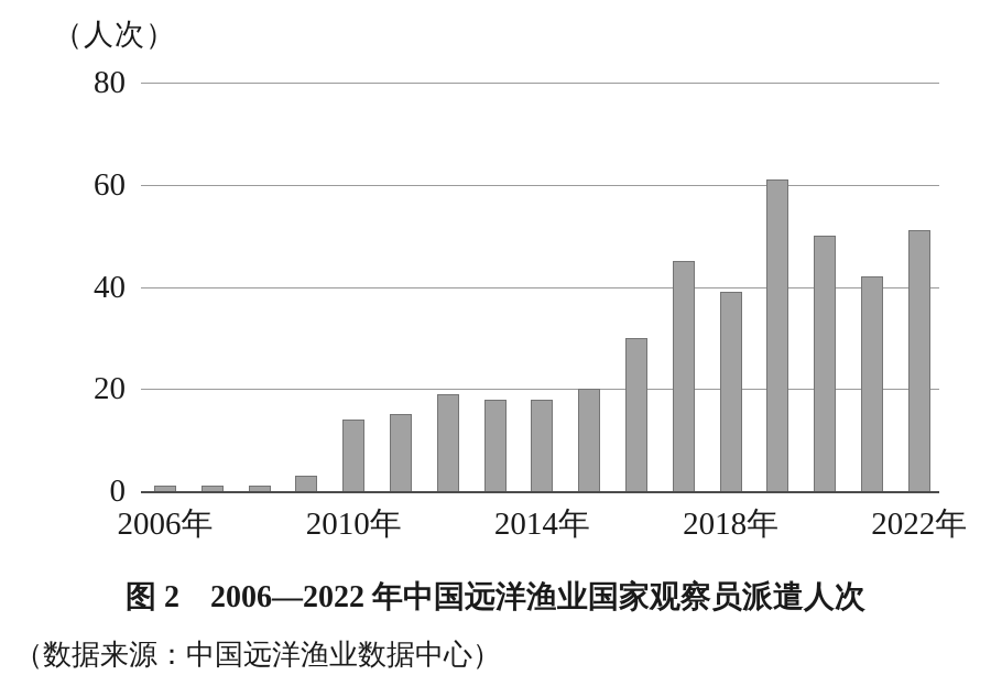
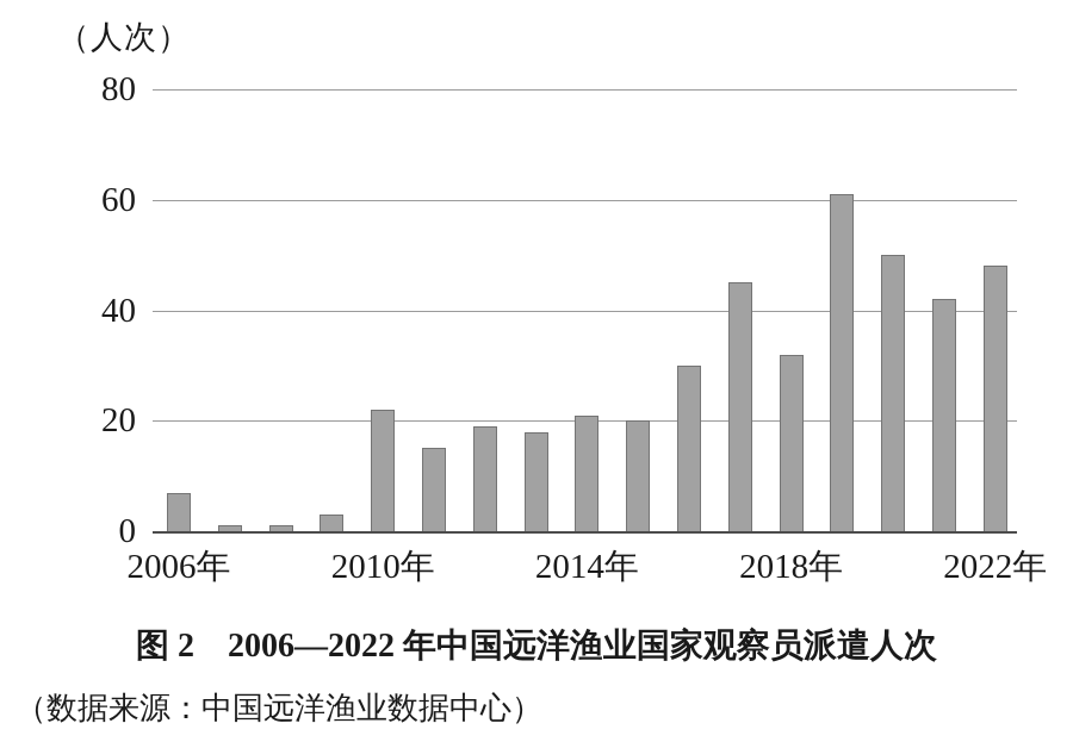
2006年: 1 -> 7
2010年: 14 -> 22
2014年: 18 -> 21
2018年: 39 -> 32
2022年: 51 -> 48
